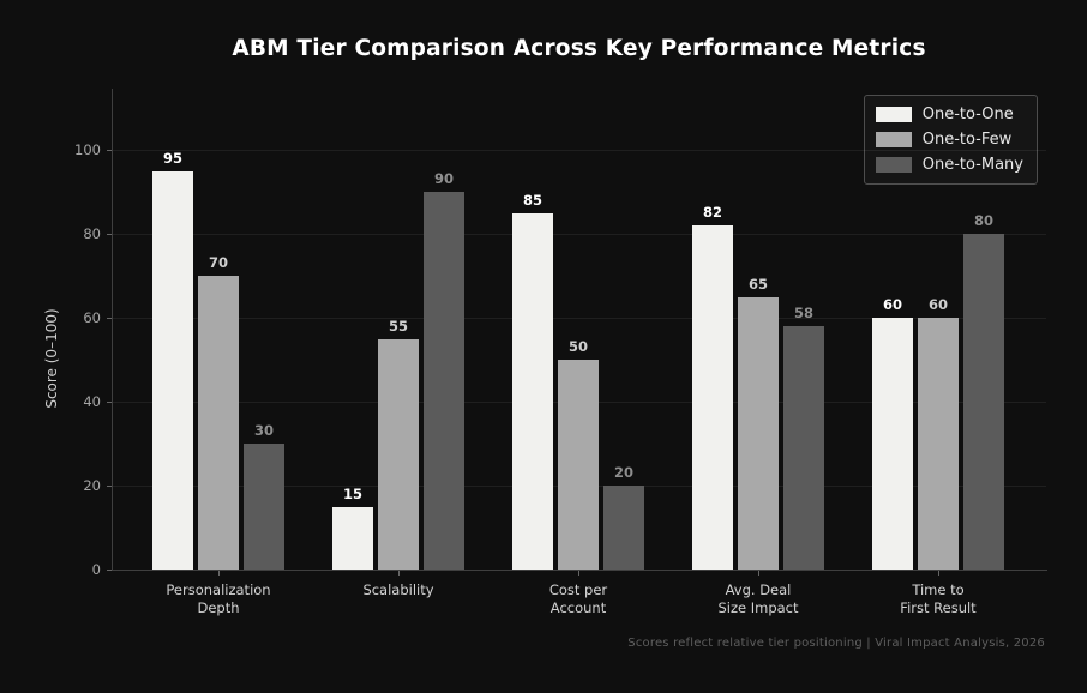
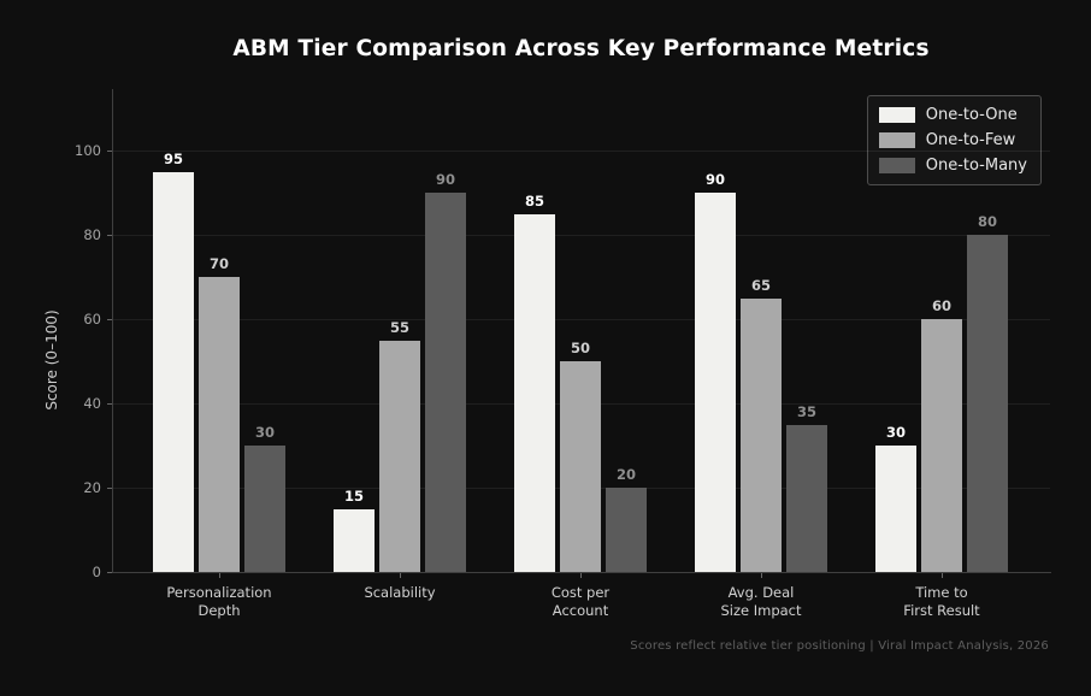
One-to-One/Avg. Deal Size Impact: 82 -> 90
One-to-Many/Avg. Deal Size Impact: 58 -> 35
One-to-One/Time to First Result: 60 -> 30
